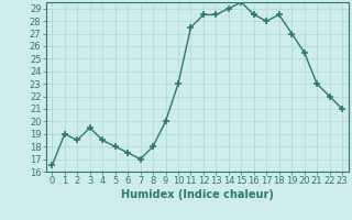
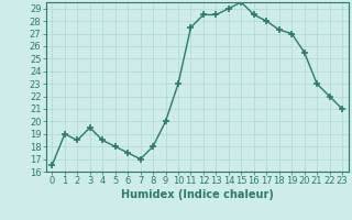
18: 28.5 -> 27.3
